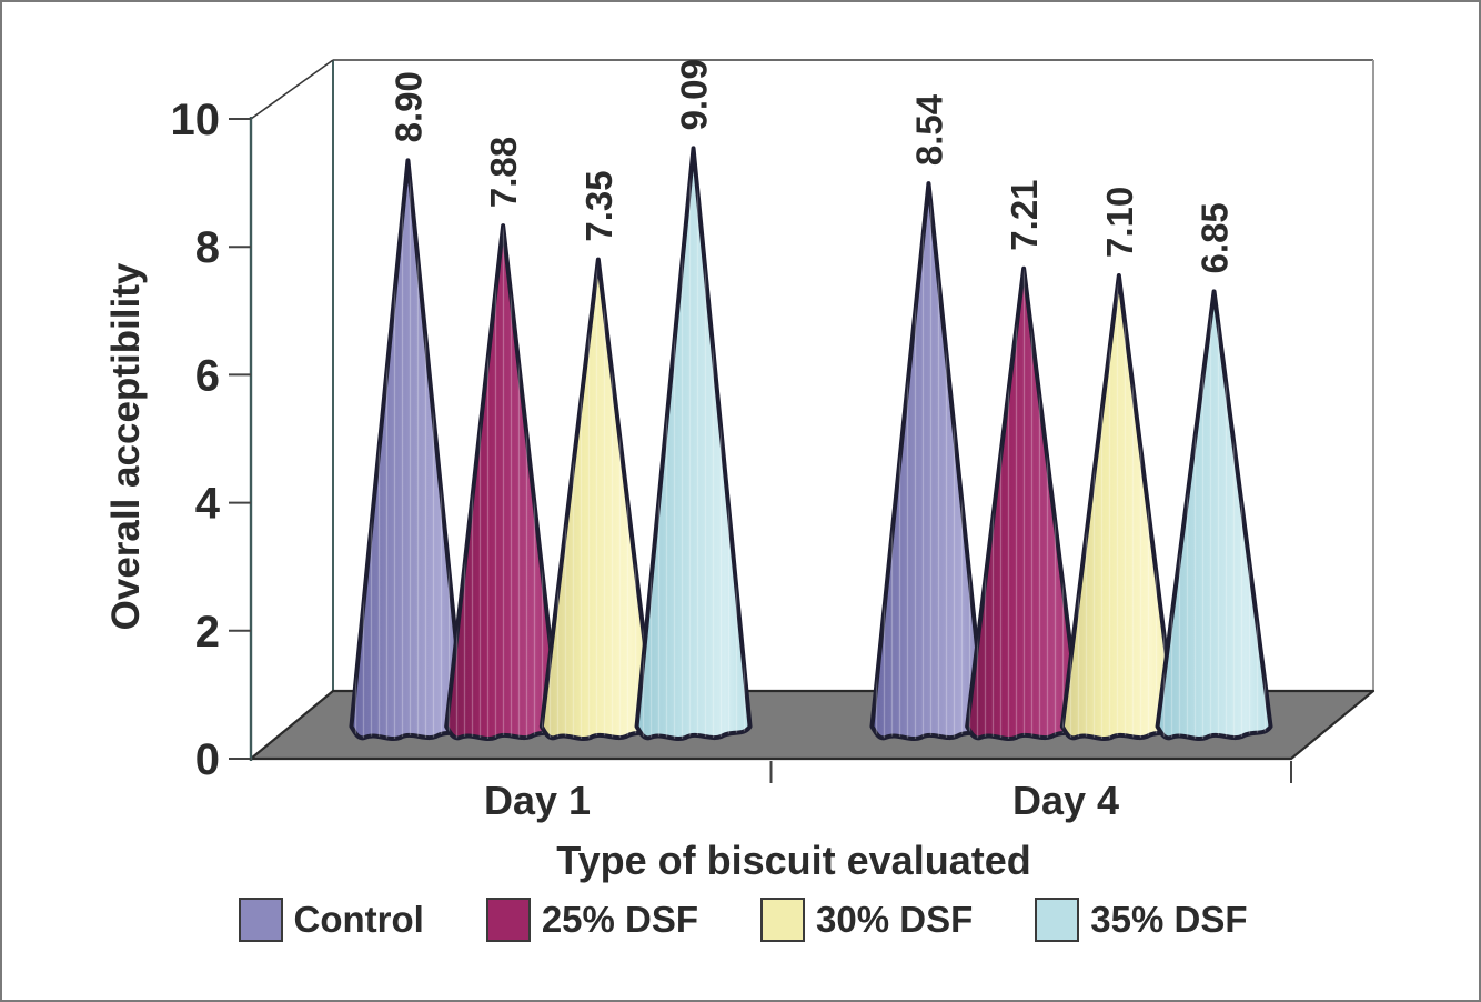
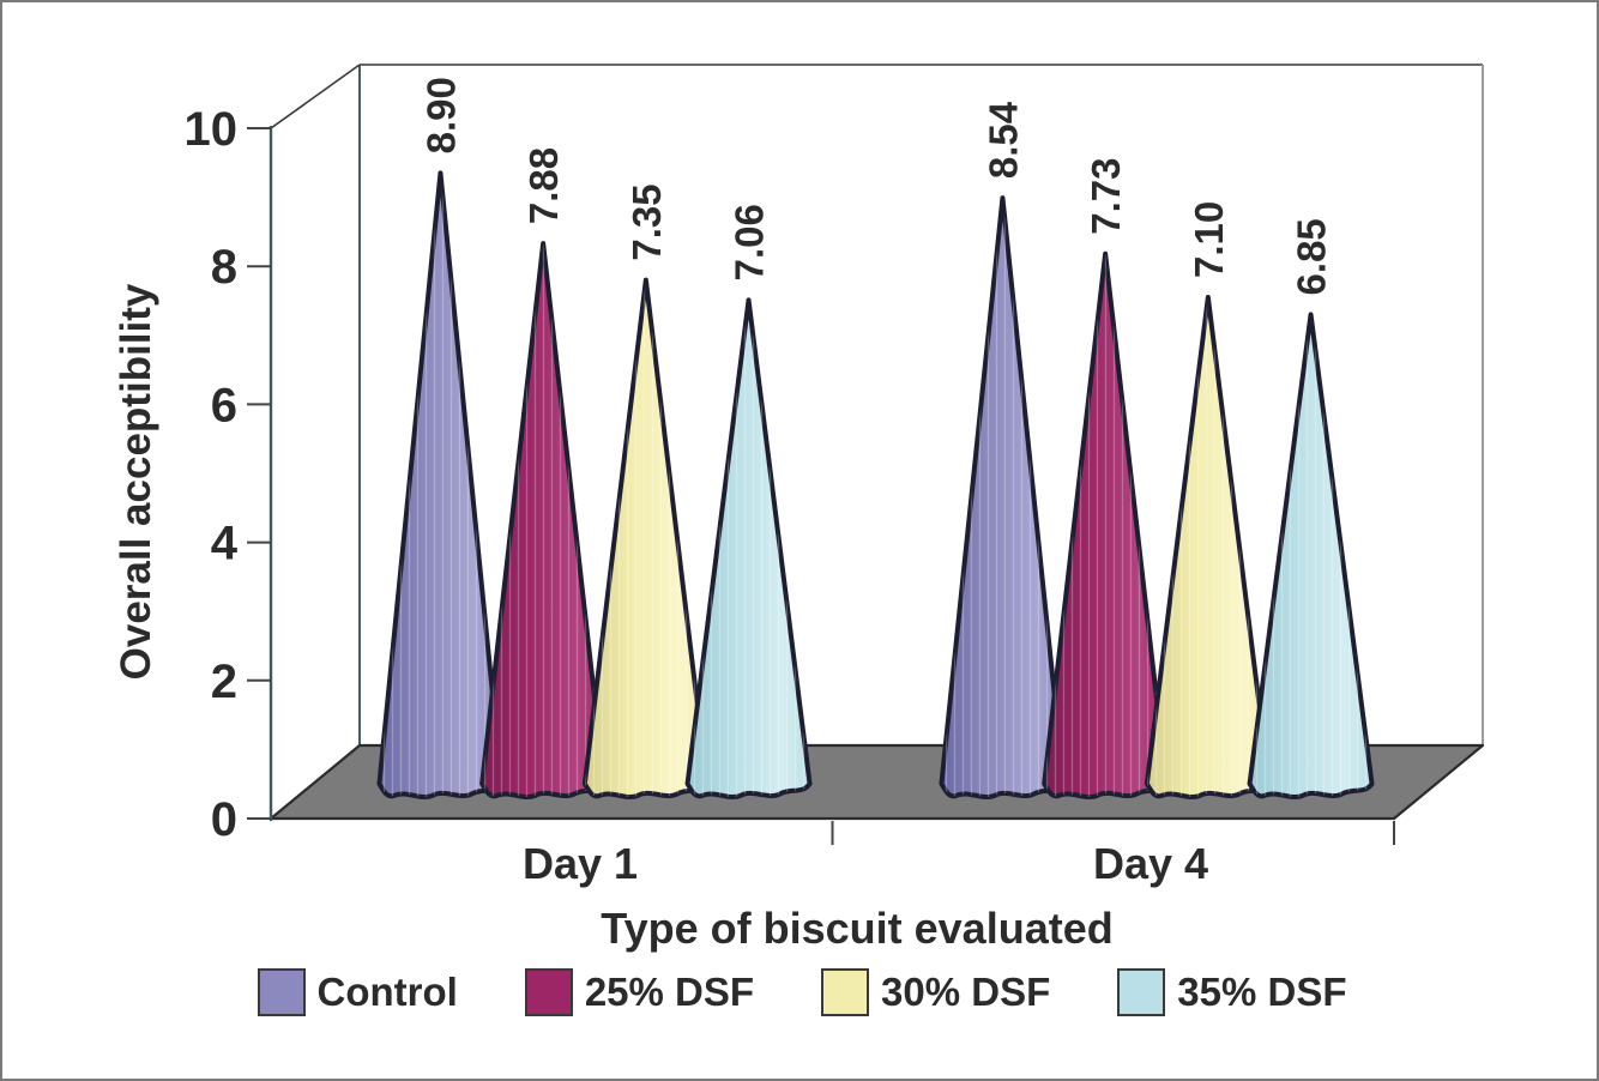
35% DSF/Day 1: 9.09 -> 7.06
25% DSF/Day 4: 7.21 -> 7.73
